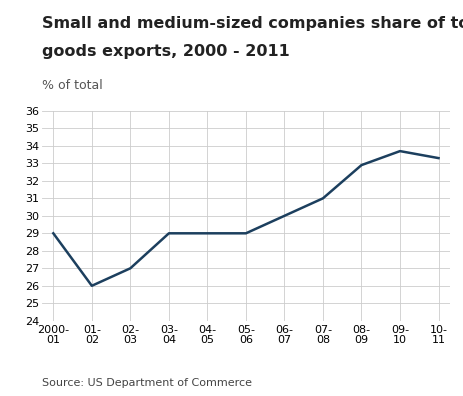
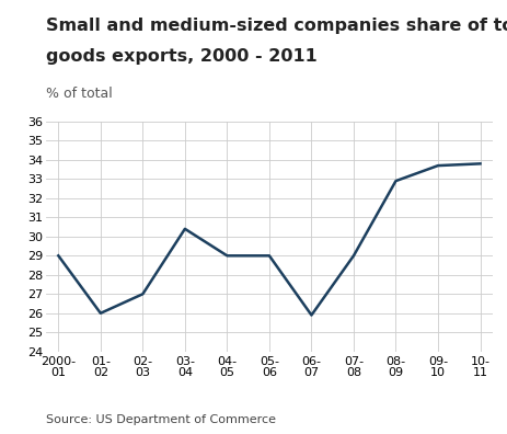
03- 04: 29.0 -> 30.4
06- 07: 30.0 -> 25.9
07- 08: 31.0 -> 29.0
10- 11: 33.3 -> 33.8
